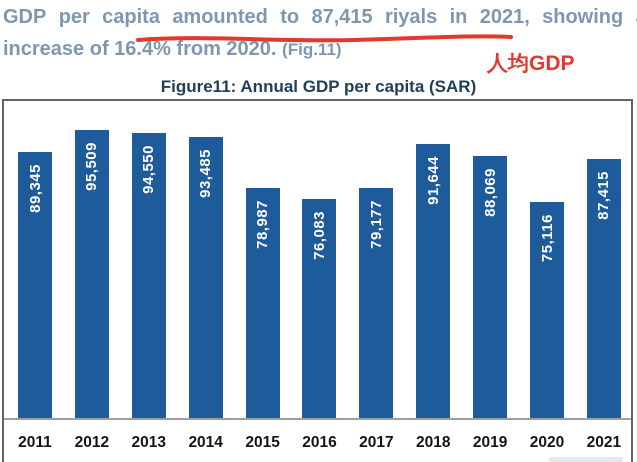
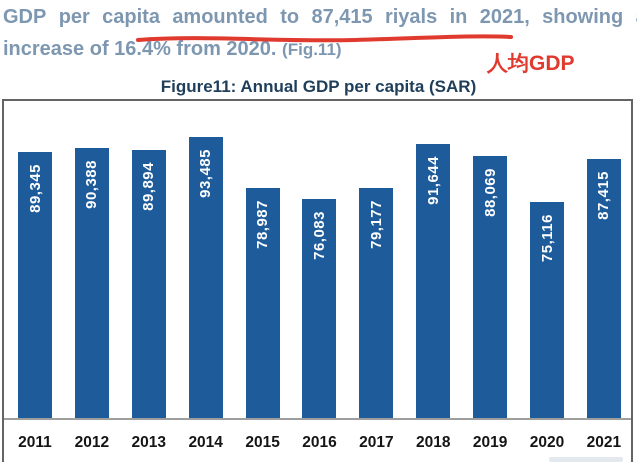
2012: 95,509 -> 90,388
2013: 94,550 -> 89,894
